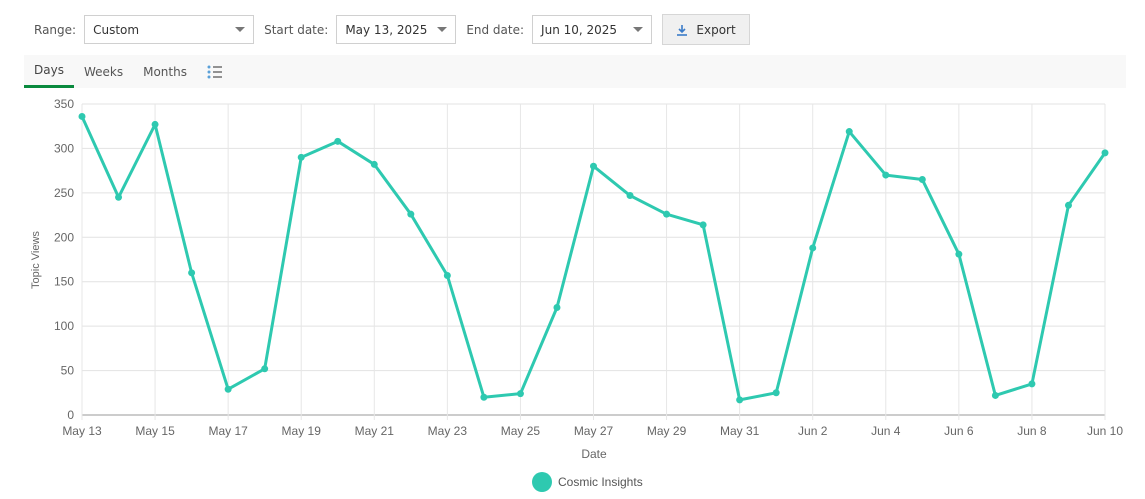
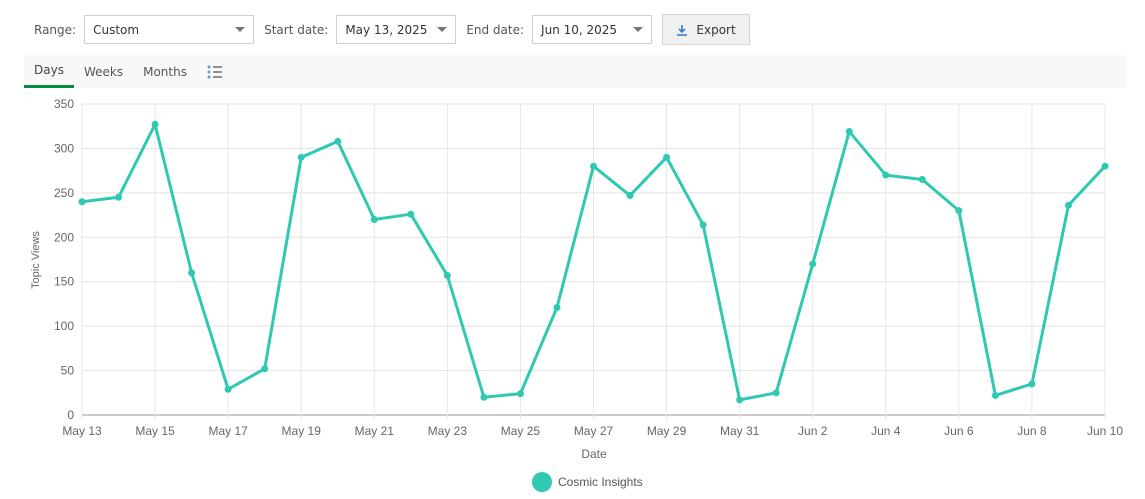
May 13: 340 -> 240
May 21: 280 -> 220
May 29: 230 -> 290
Jun 2: 190 -> 170
Jun 6: 180 -> 230
Jun 10: 300 -> 280
